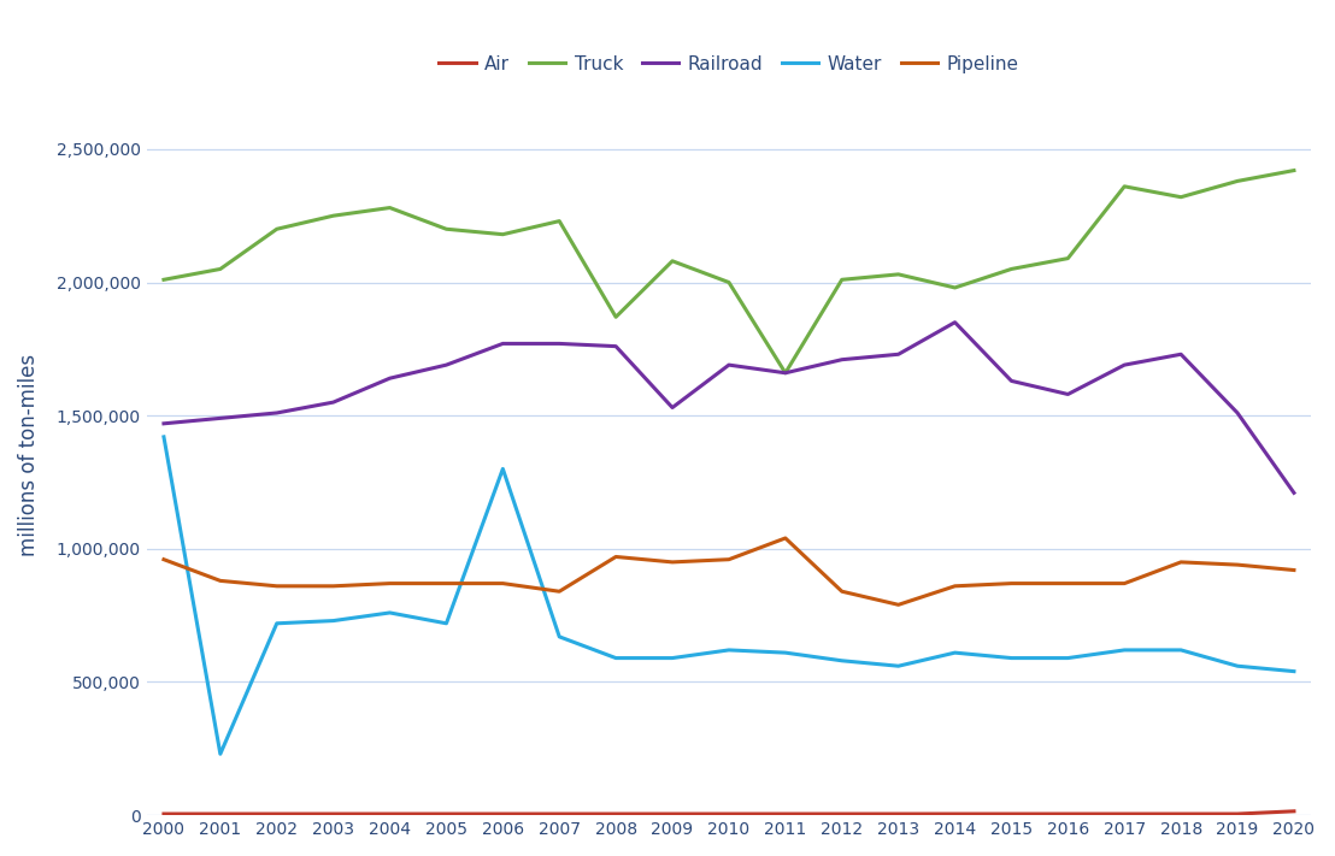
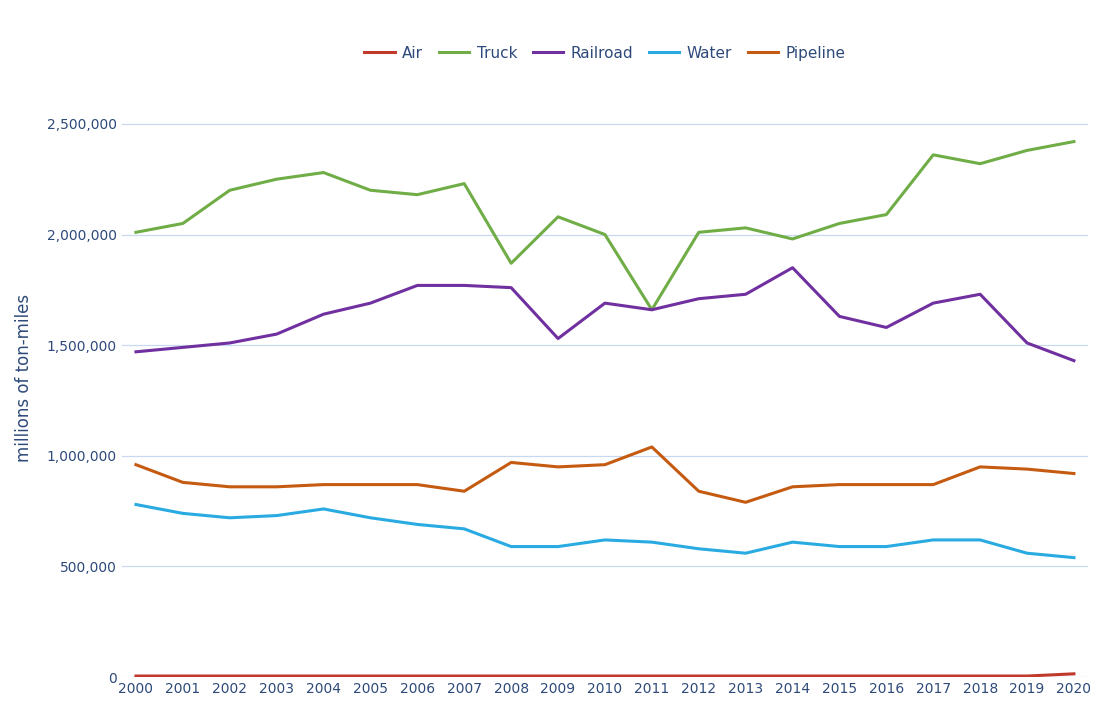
Water/2000: 1,420,000 -> 780,000
Water/2001: 230,000 -> 740,000
Water/2006: 1,300,000 -> 690,000
Railroad/2020: 1,210,000 -> 1,430,000
